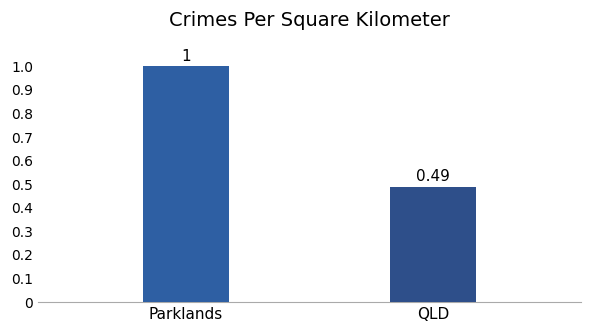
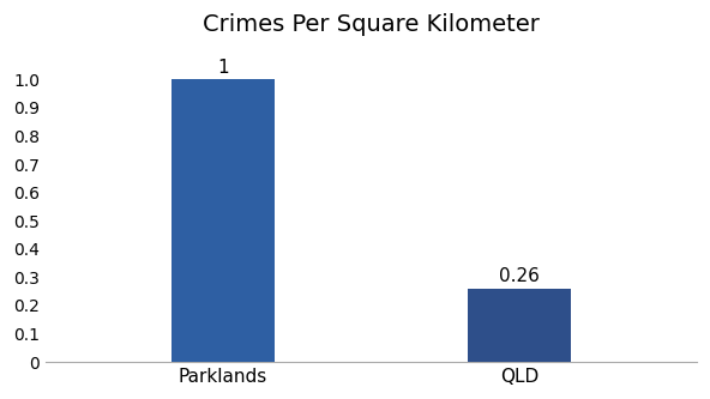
QLD: 0.49 -> 0.26
